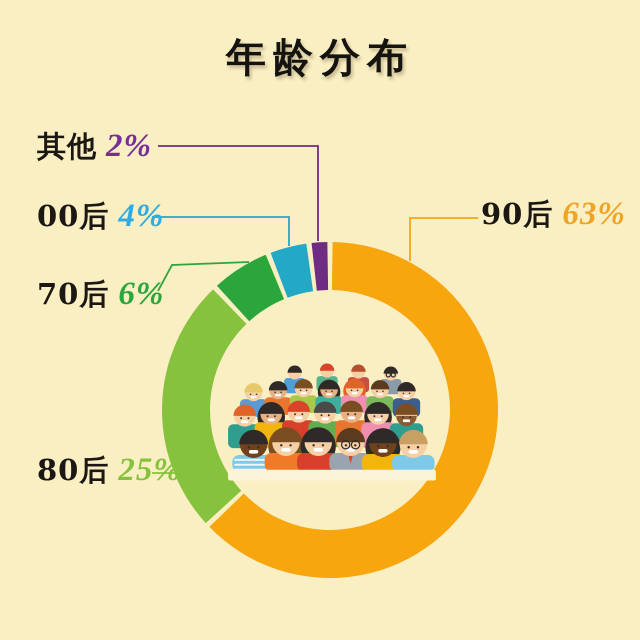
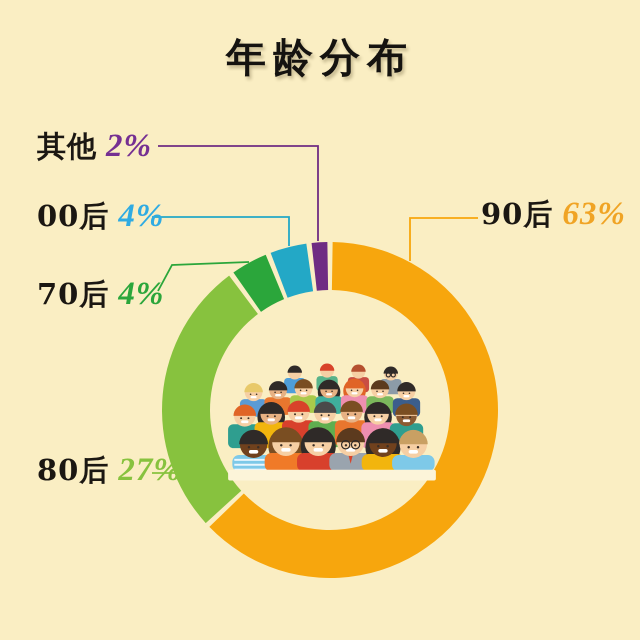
80后: 25% -> 27%
70后: 6% -> 4%
